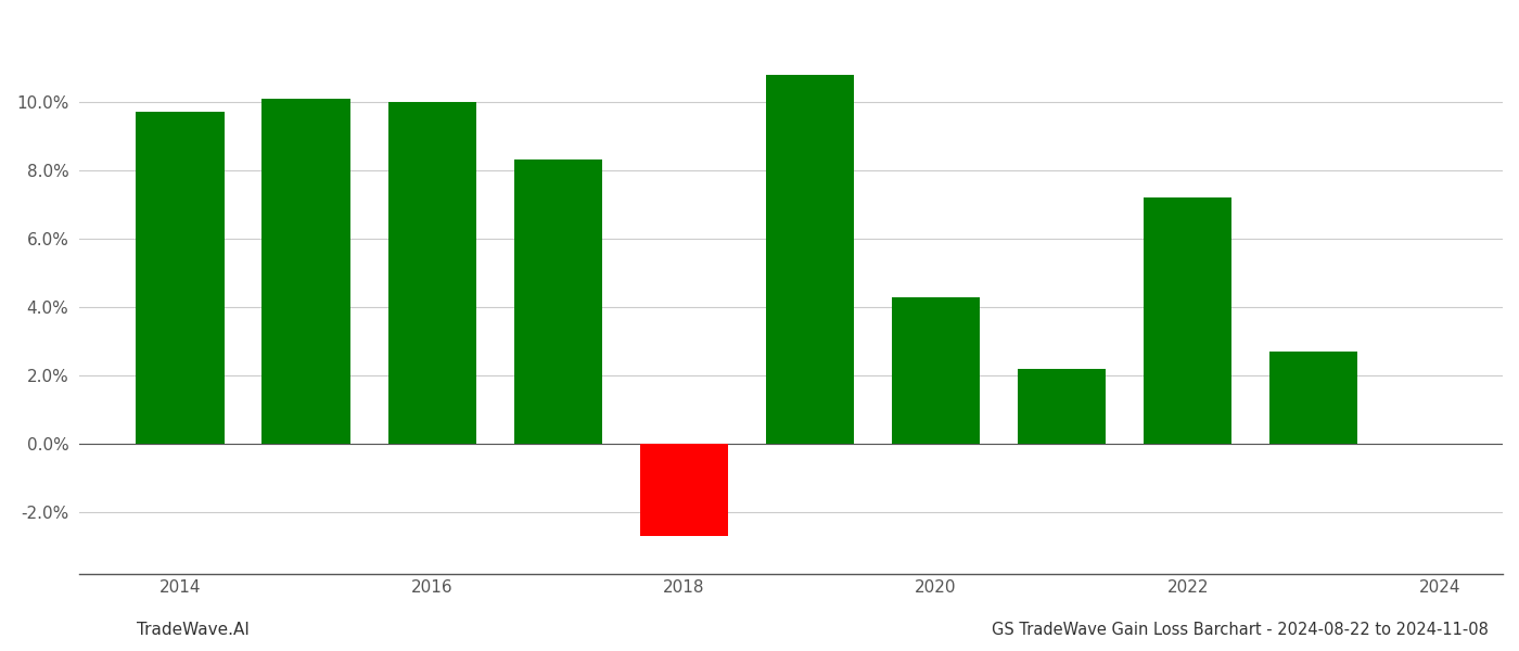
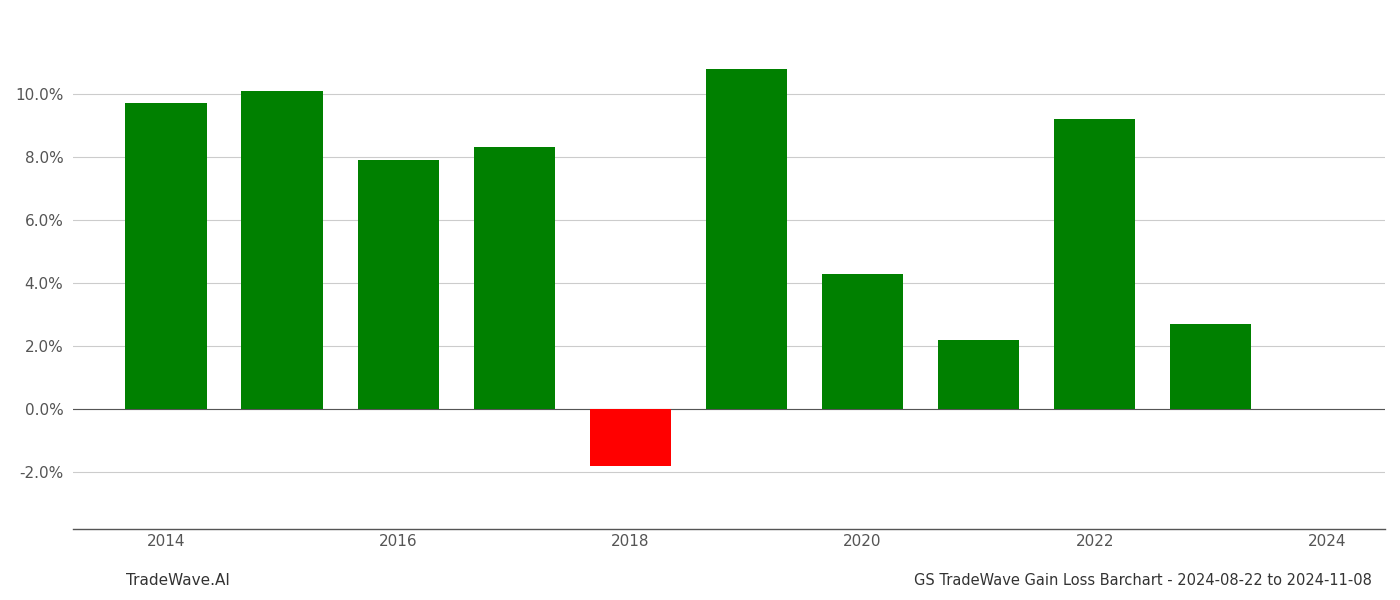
2016: 10.0% -> 7.9%
2018: -2.7% -> -1.8%
2022: 7.2% -> 9.2%
